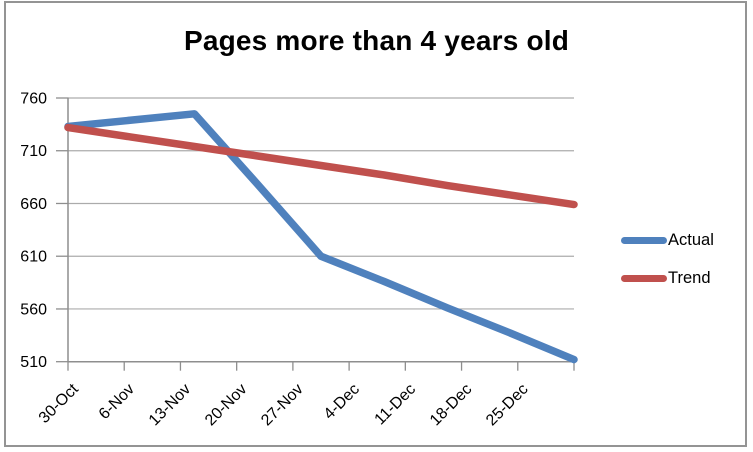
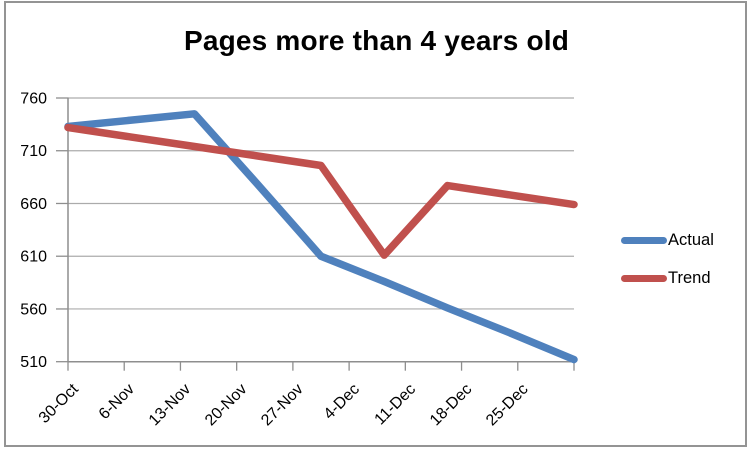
Trend/4-Dec: 687 -> 611
